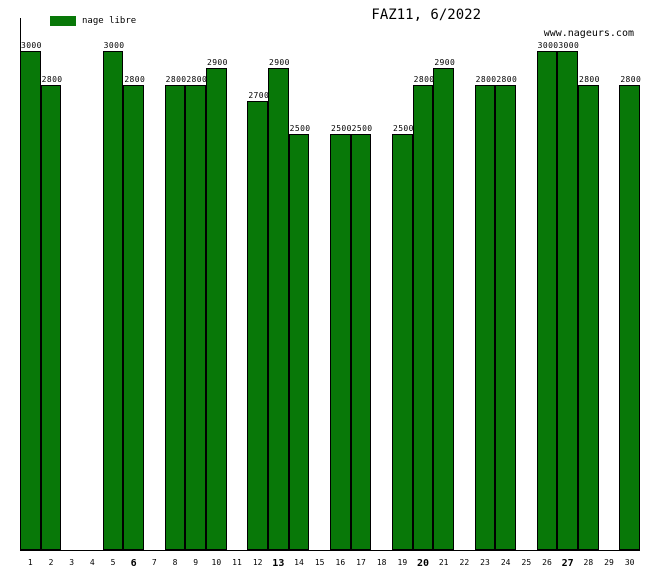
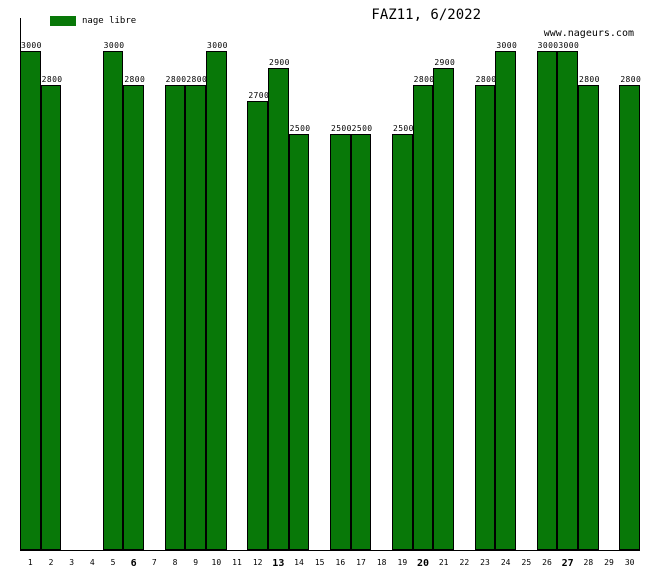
10: 2900 -> 3000
24: 2800 -> 3000
